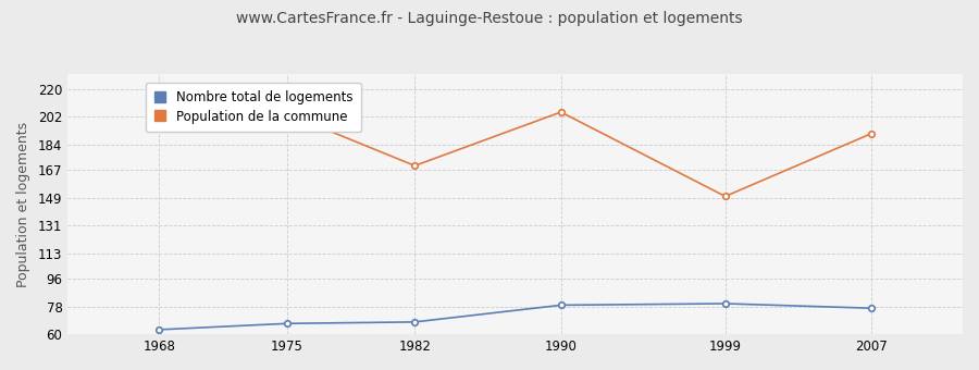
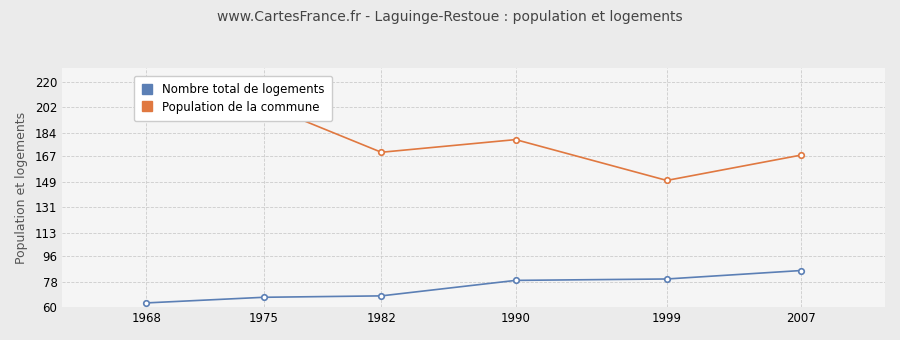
Population de la commune/1990: 205 -> 179
Nombre total de logements/2007: 77 -> 86
Population de la commune/2007: 191 -> 168
